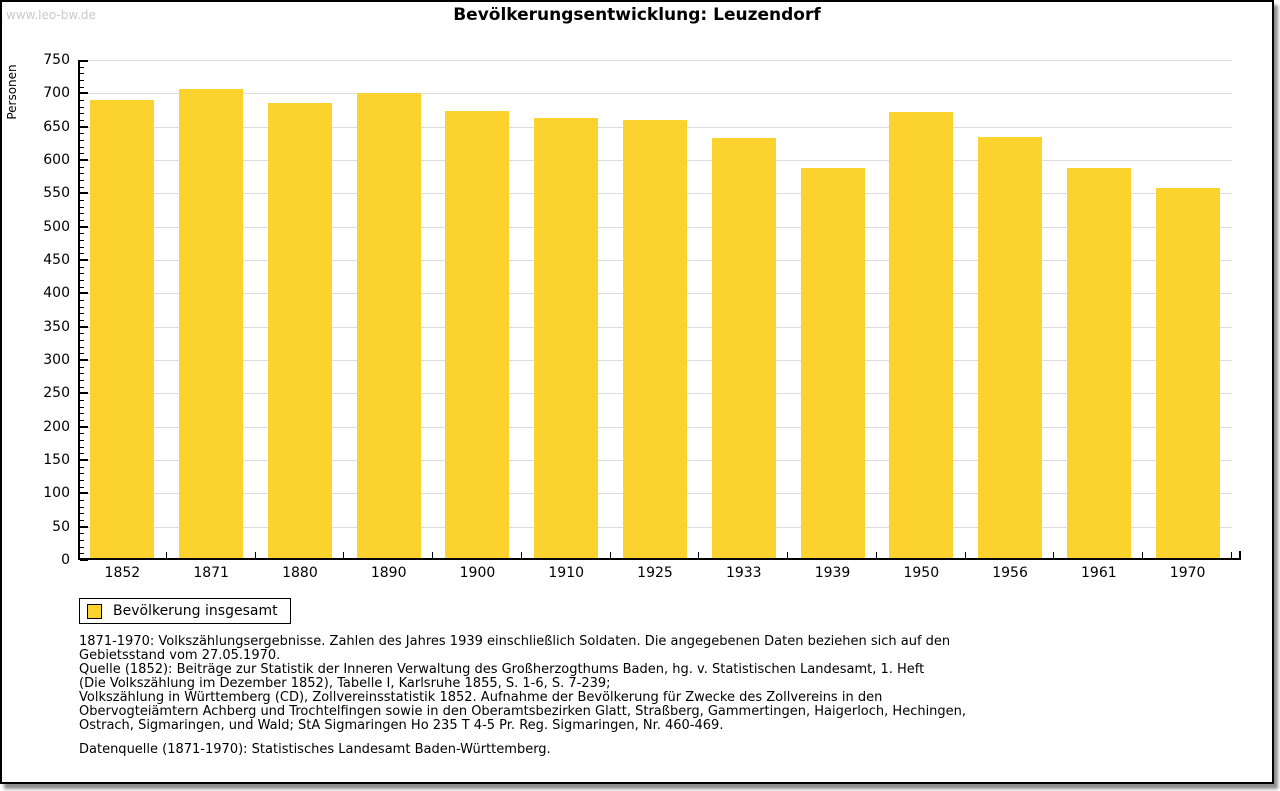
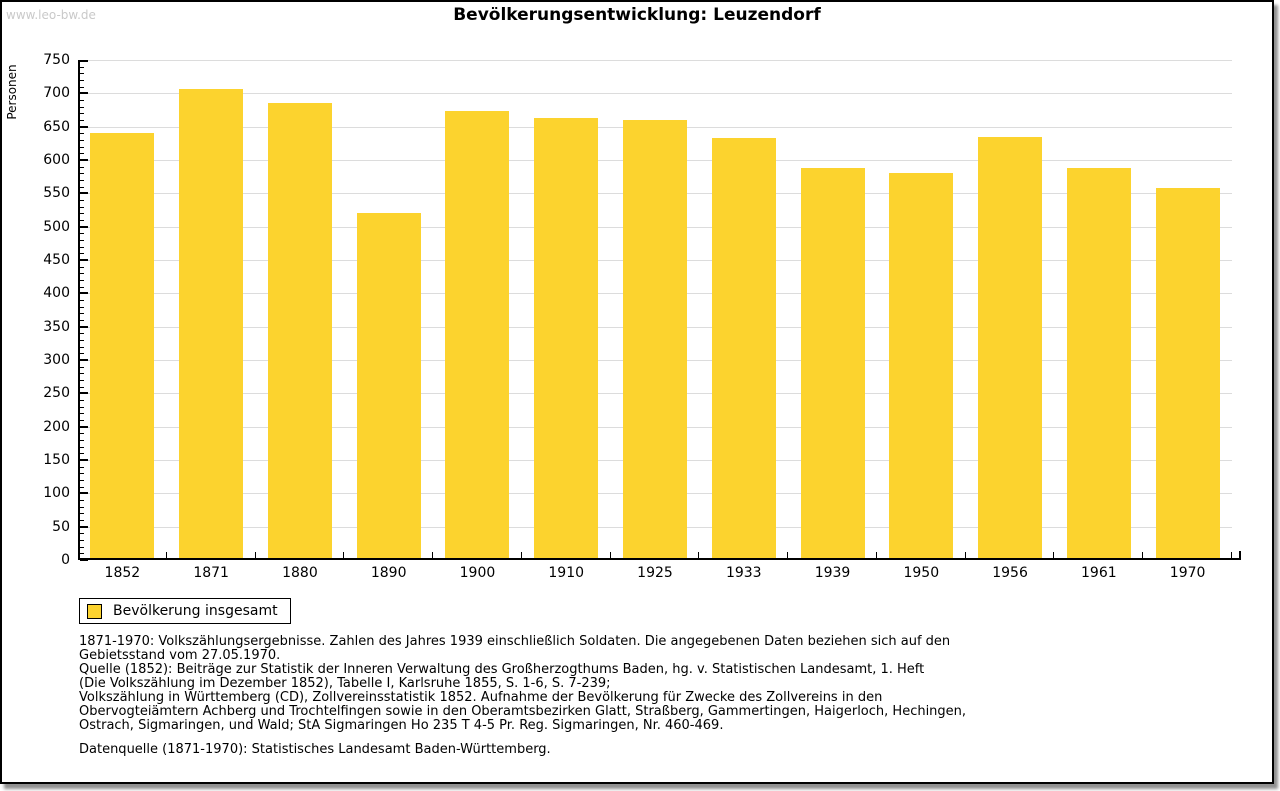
1852: 690 -> 640
1890: 700 -> 520
1950: 670 -> 580
